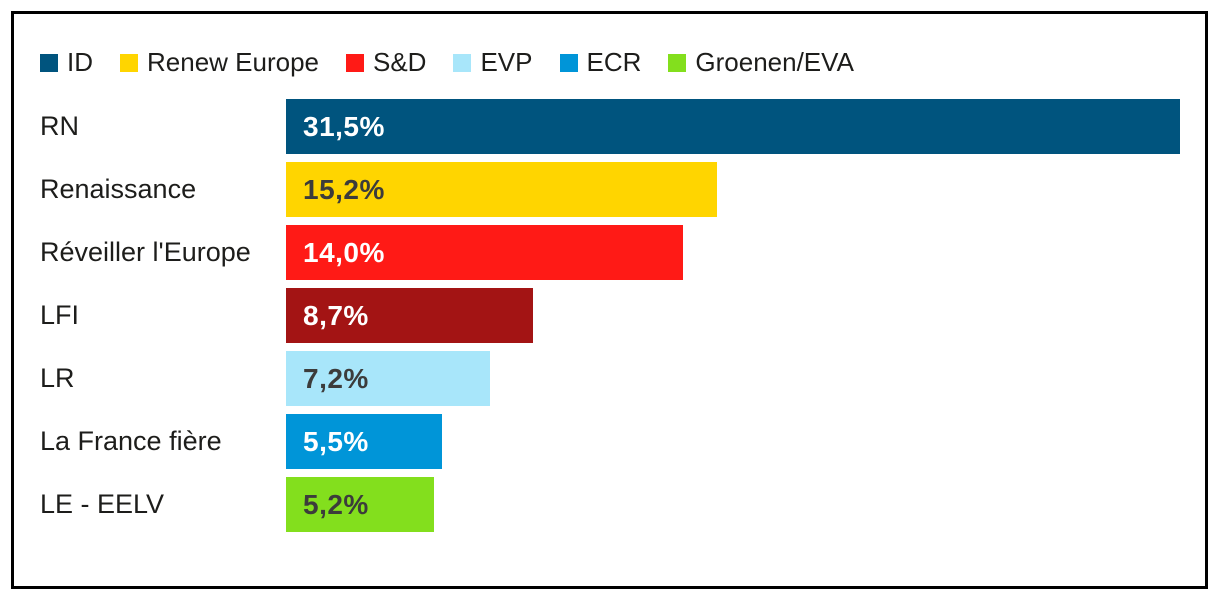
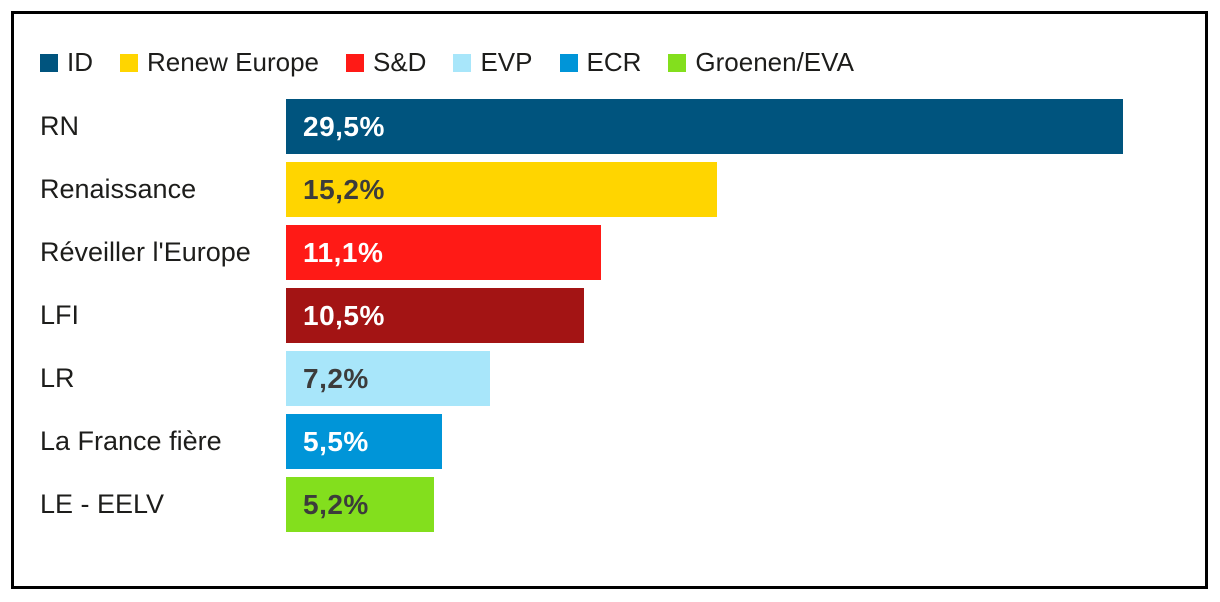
RN: 31,5% -> 29,5%
Réveiller l'Europe: 14,0% -> 11,1%
LFI: 8,7% -> 10,5%
